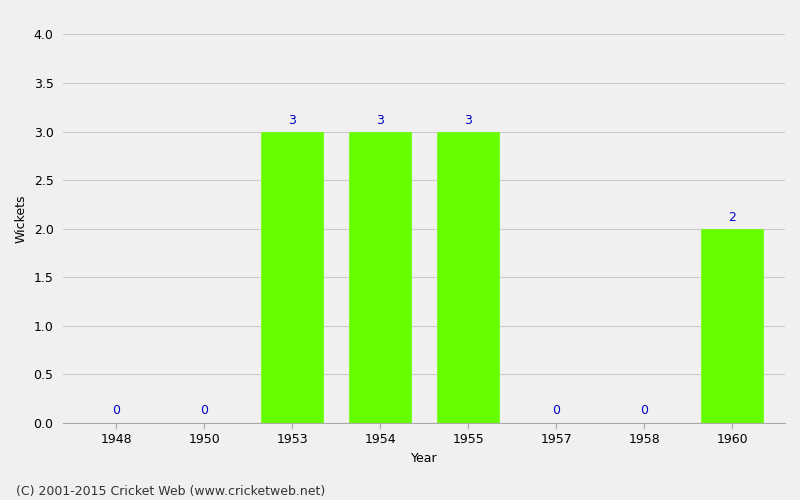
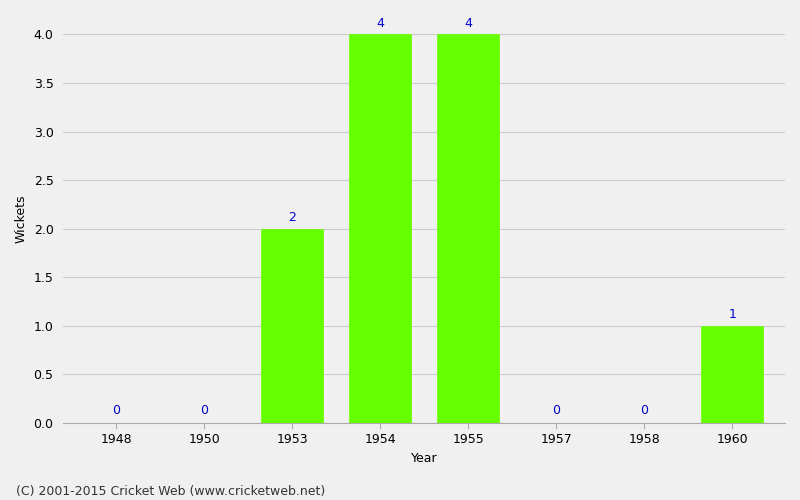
1953: 3 -> 2
1954: 3 -> 4
1955: 3 -> 4
1960: 2 -> 1
